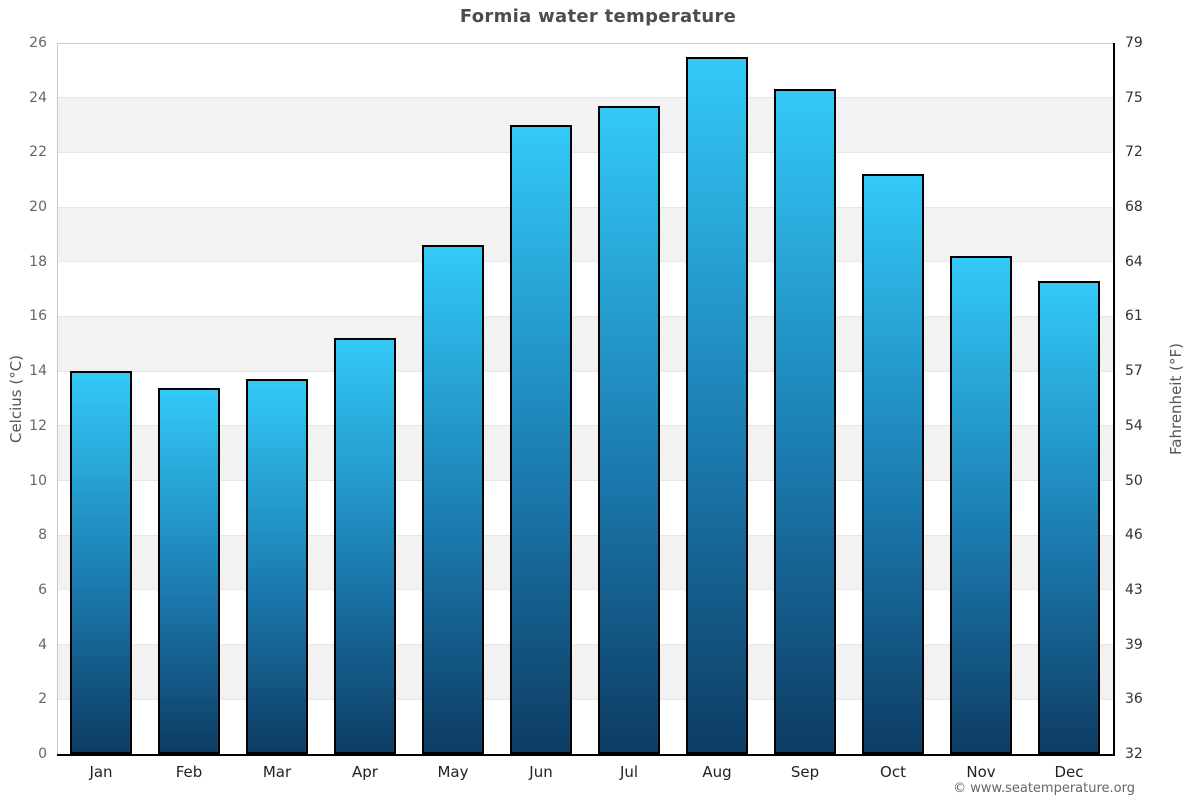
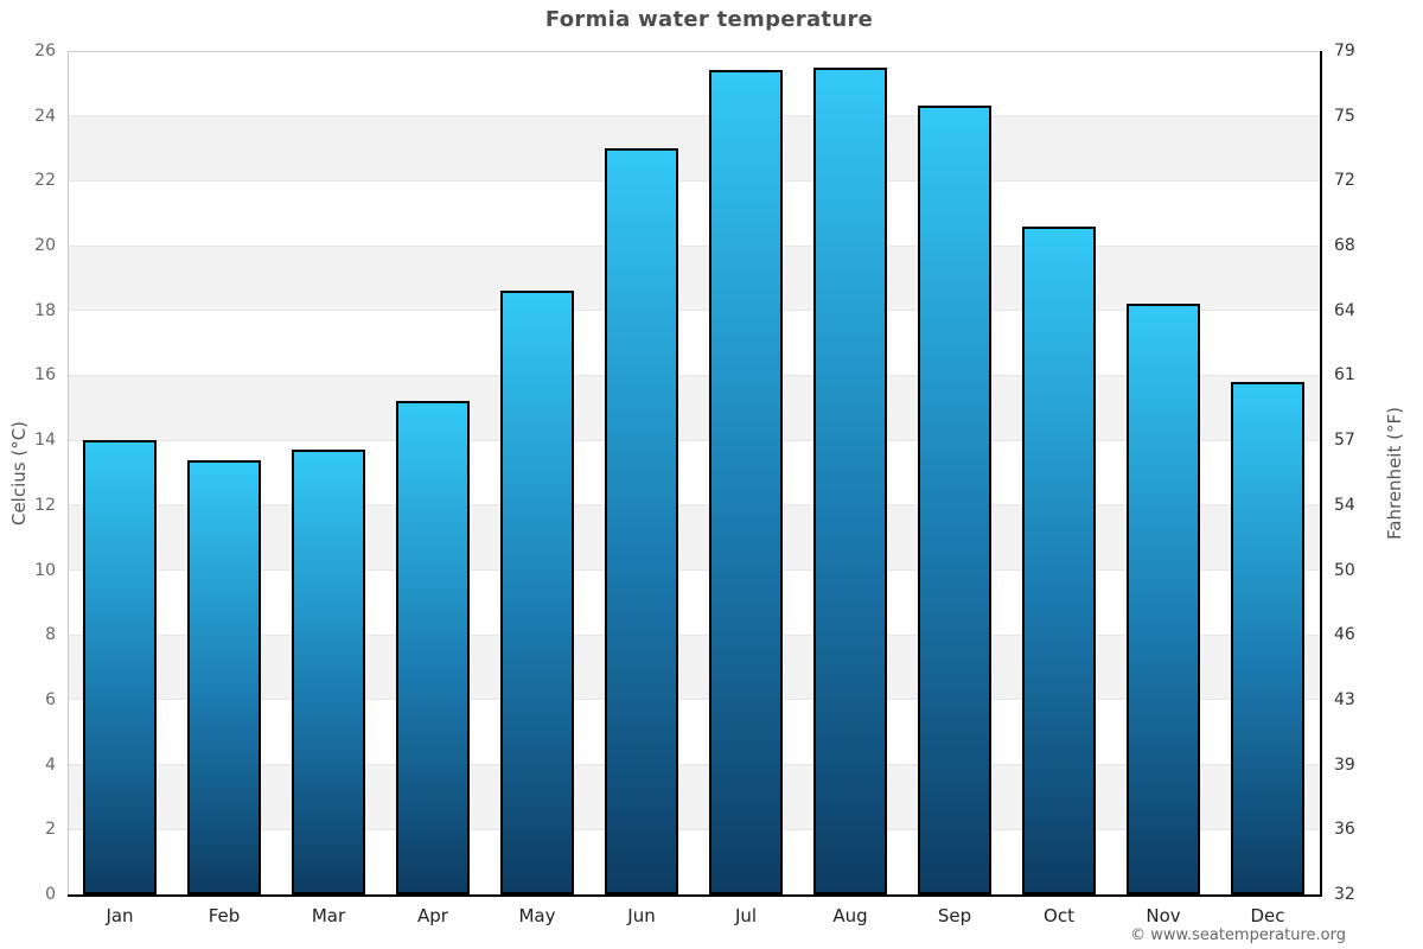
Jul: 23.7 -> 25.4
Oct: 21.2 -> 20.6
Dec: 17.3 -> 15.8
